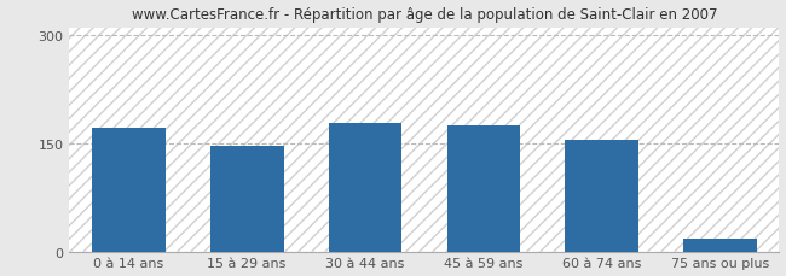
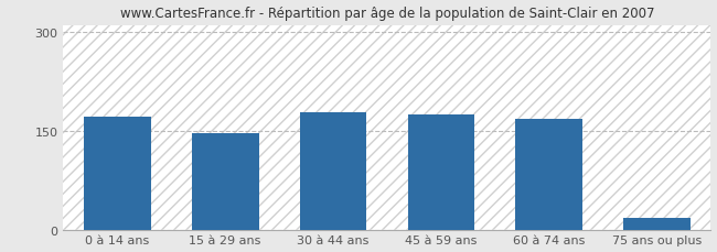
60 à 74 ans: 155 -> 168
